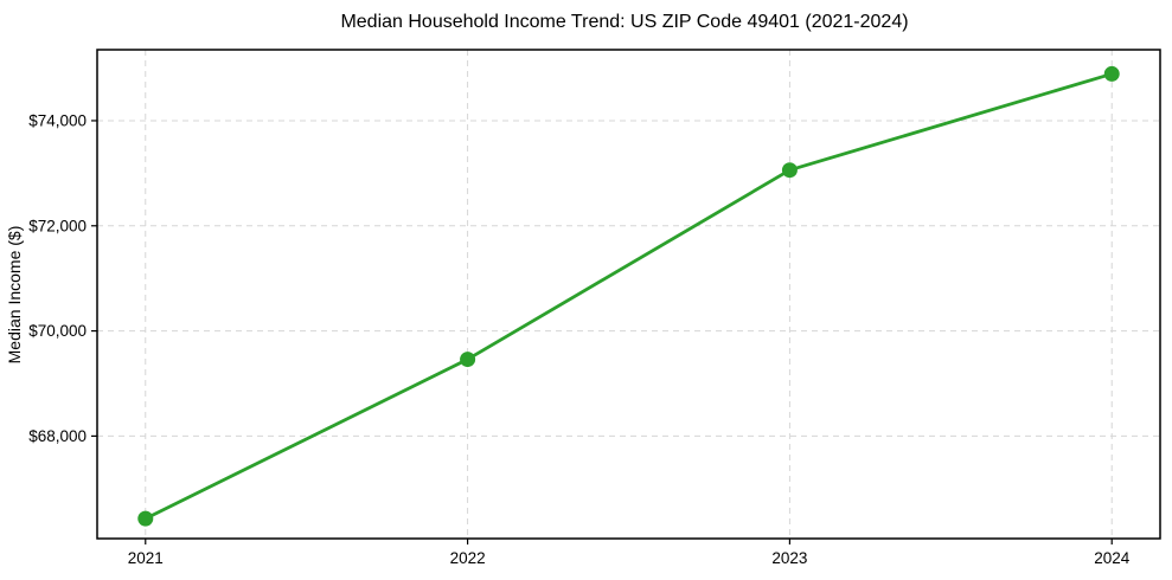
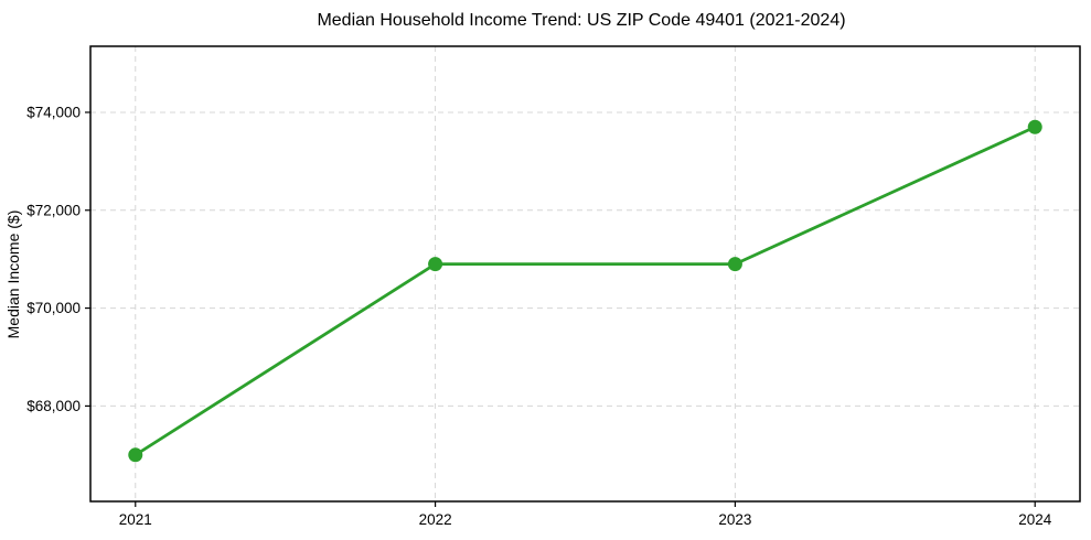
2021: $66400 -> $67000
2022: $69500 -> $70900
2023: $73100 -> $70900
2024: $74900 -> $73700
